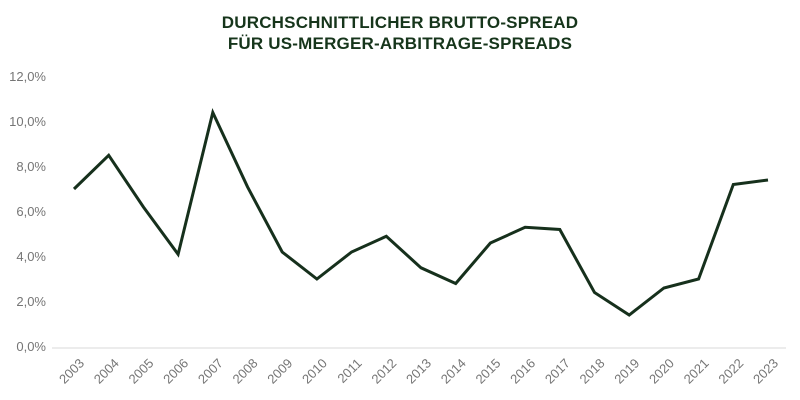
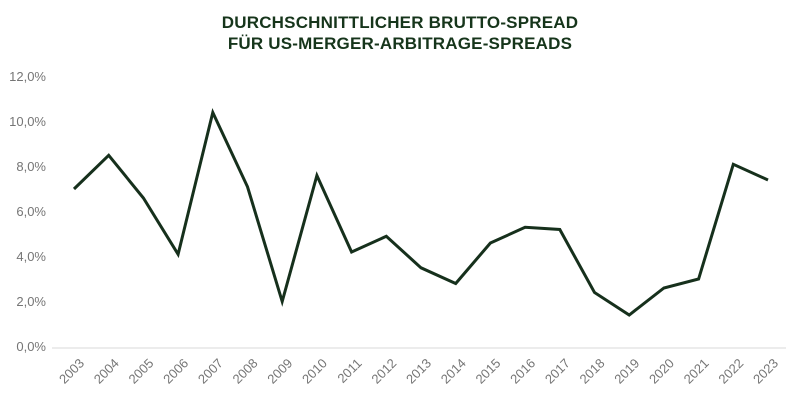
2005: 6,2% -> 6,6%
2009: 4,2% -> 2,0%
2010: 3,0% -> 7,6%
2022: 7,2% -> 8,1%
